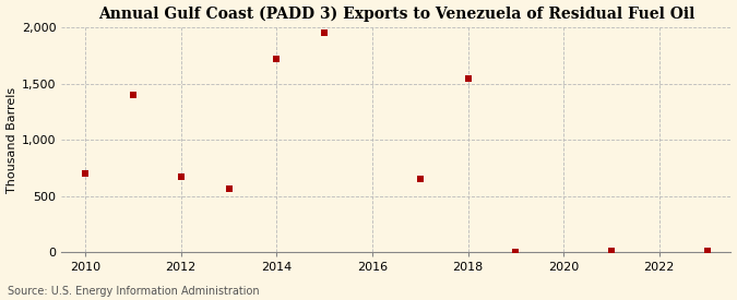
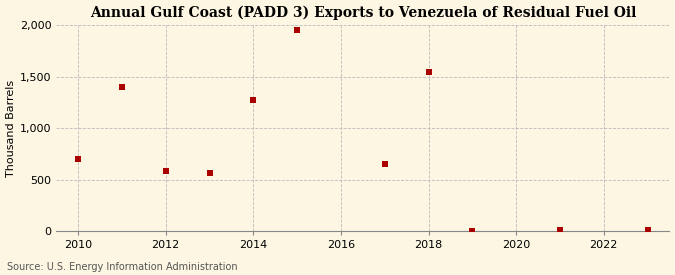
2012: 670 -> 580
2014: 1,720 -> 1,280
